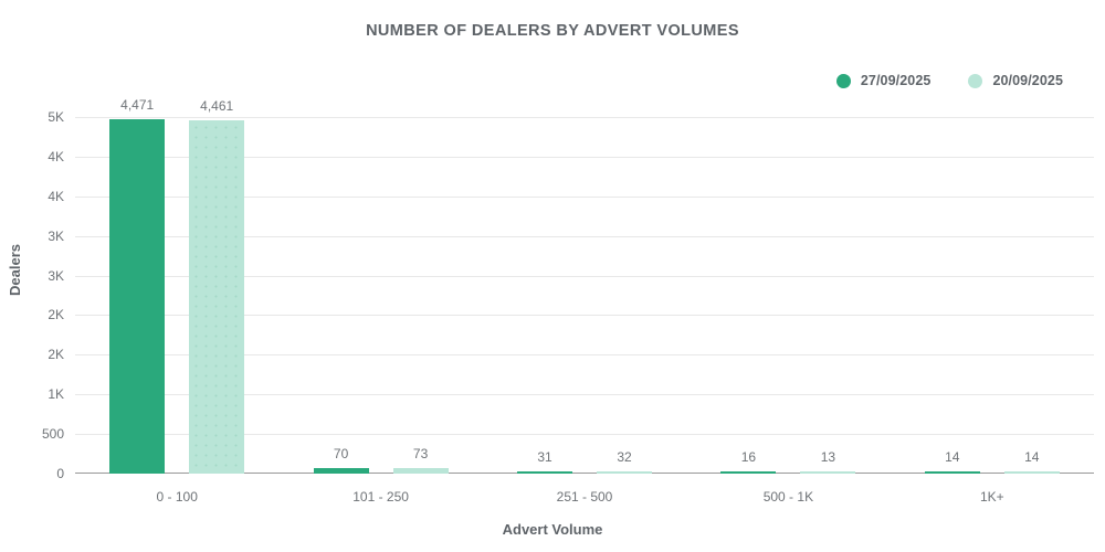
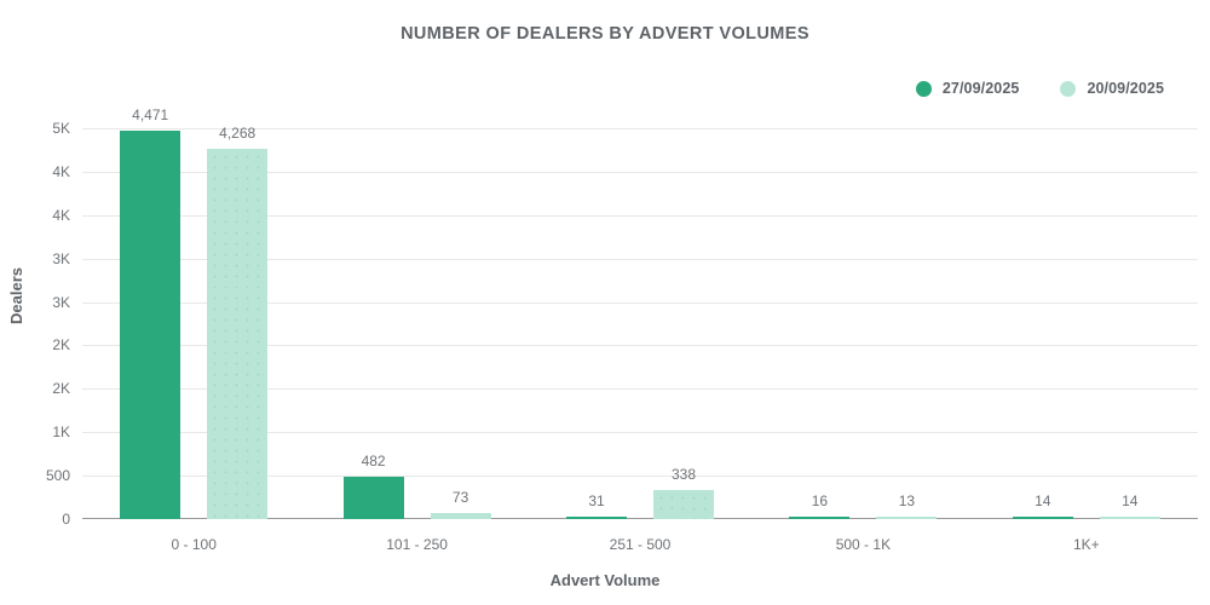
20/09/2025/0 - 100: 4,461 -> 4,268
27/09/2025/101 - 250: 70 -> 482
20/09/2025/251 - 500: 32 -> 338
